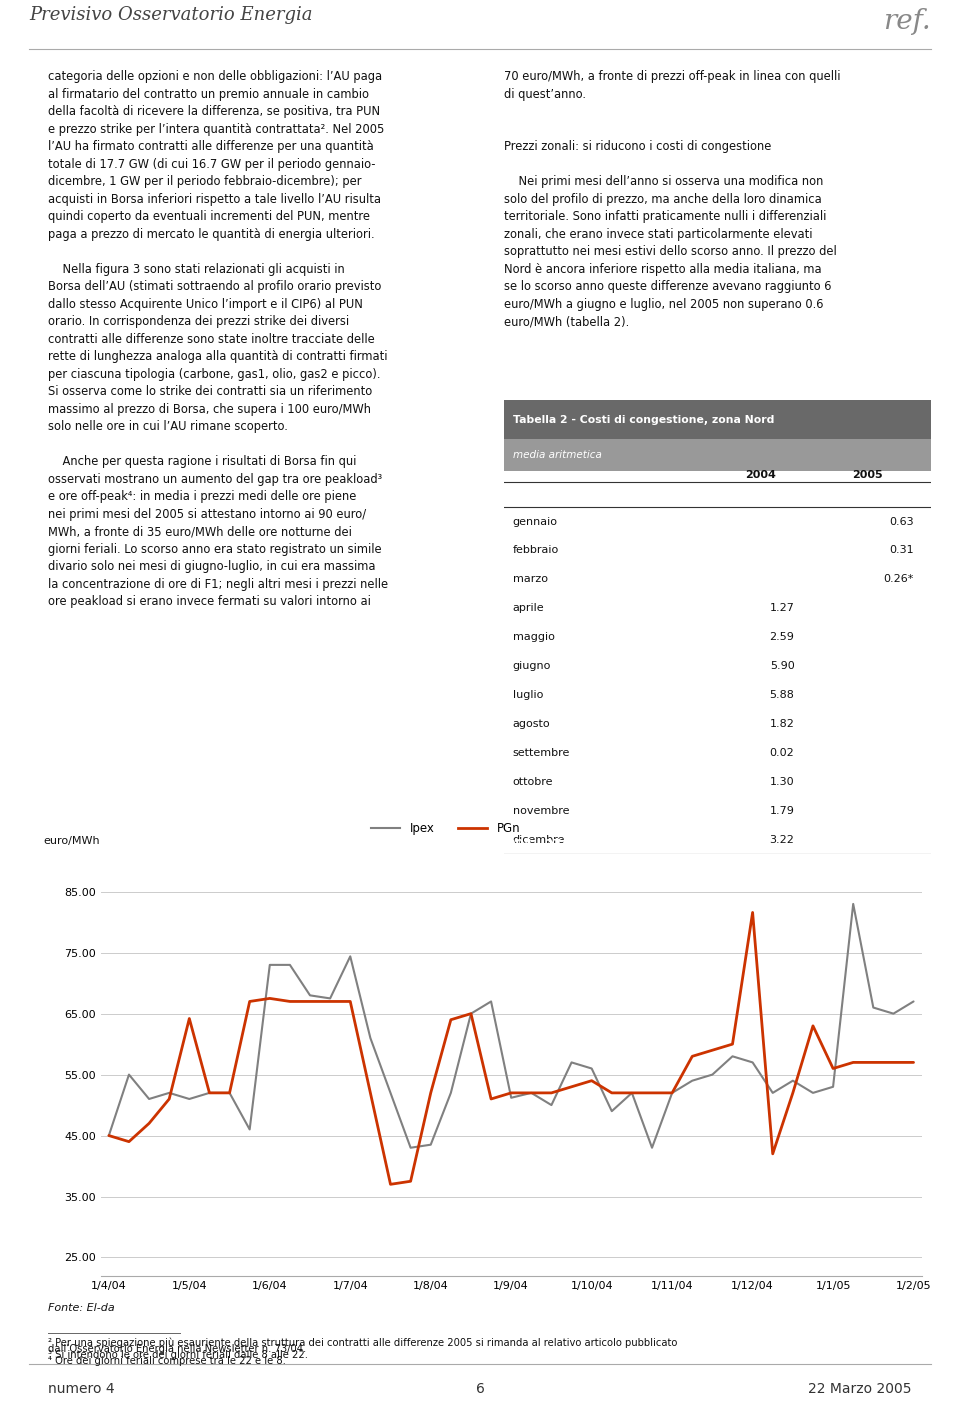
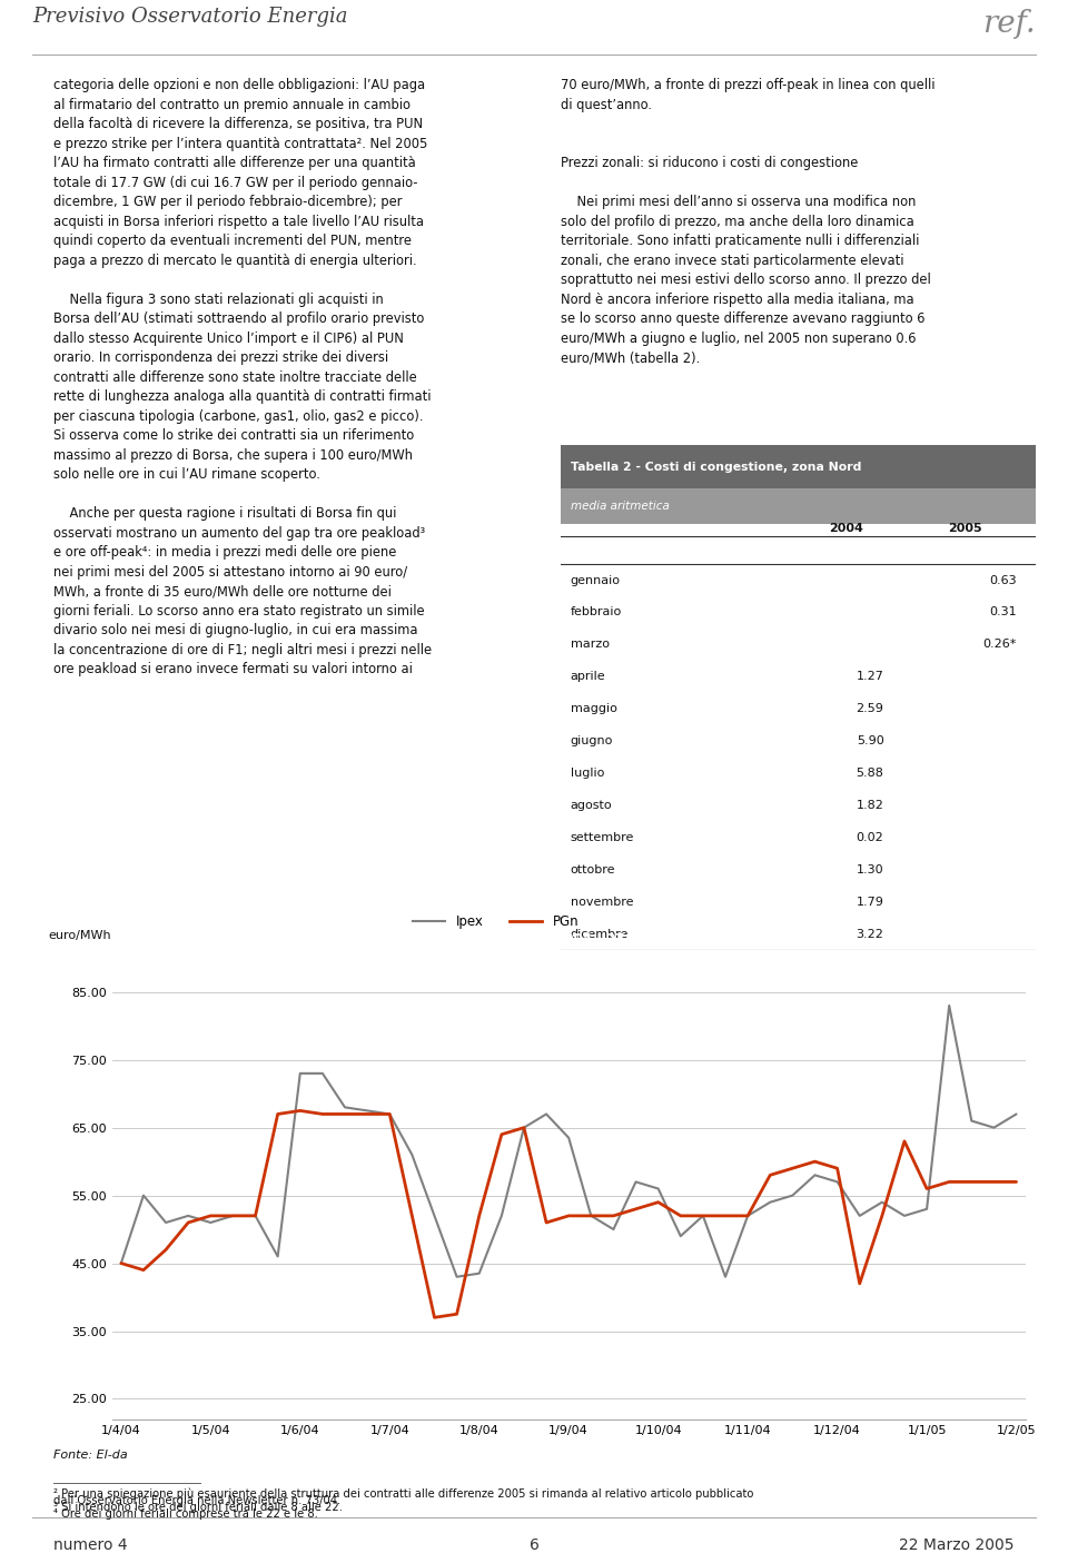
PGn/1/5/04: 64.2 -> 52.0
Ipex/1/7/04: 74.4 -> 67.0
Ipex/1/9/04: 51.2 -> 63.5
PGn/1/12/04: 81.6 -> 59.0
